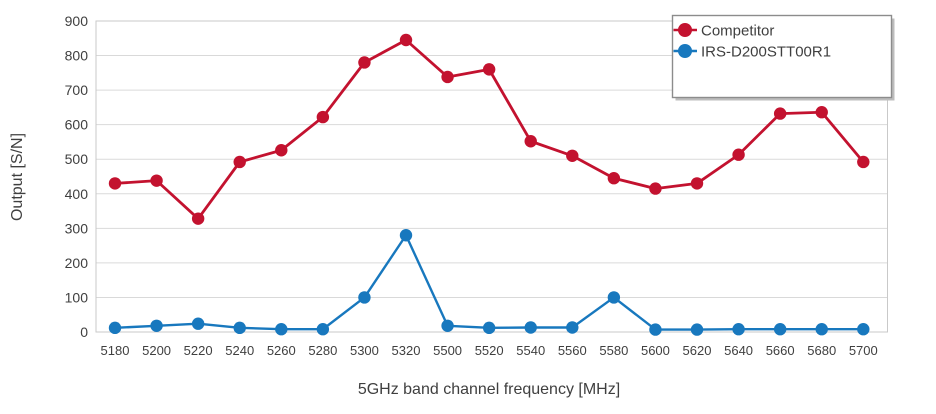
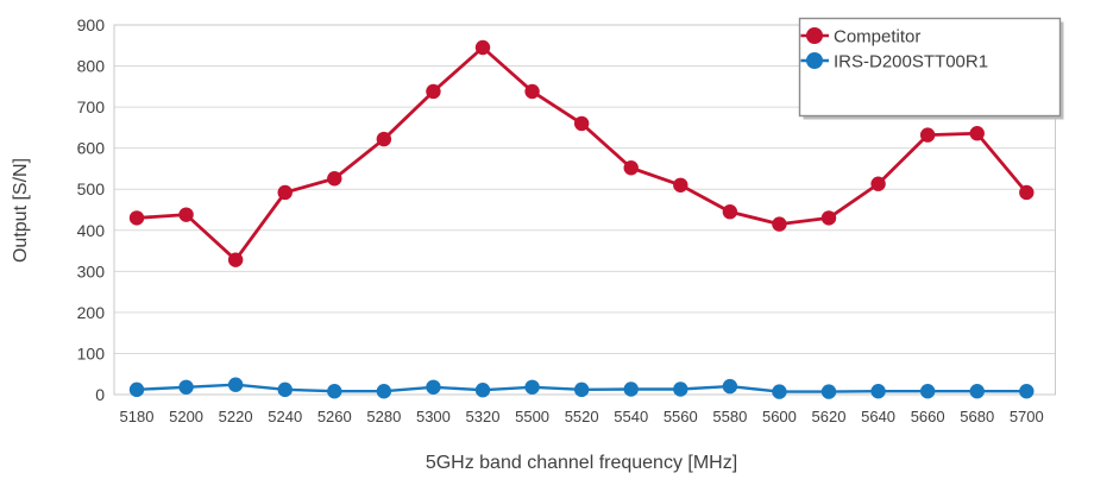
Competitor/5300: 780 -> 740
IRS-D200STT00R1/5300: 100 -> 20
IRS-D200STT00R1/5320: 280 -> 10
Competitor/5520: 760 -> 660
IRS-D200STT00R1/5580: 100 -> 20
